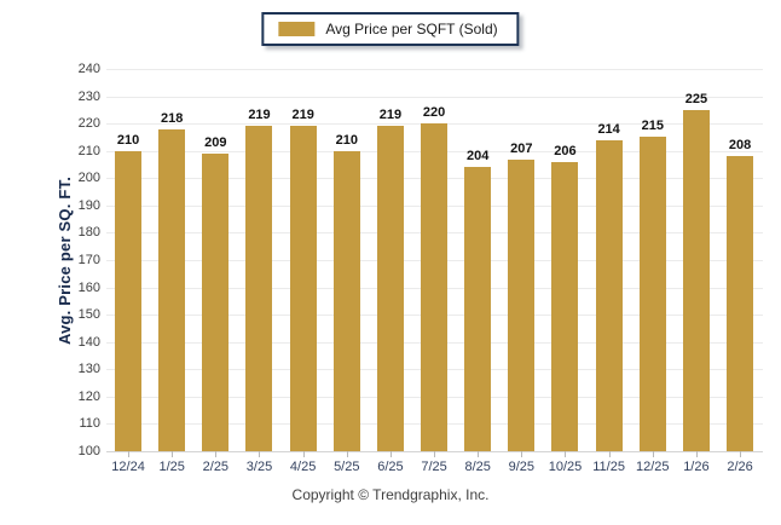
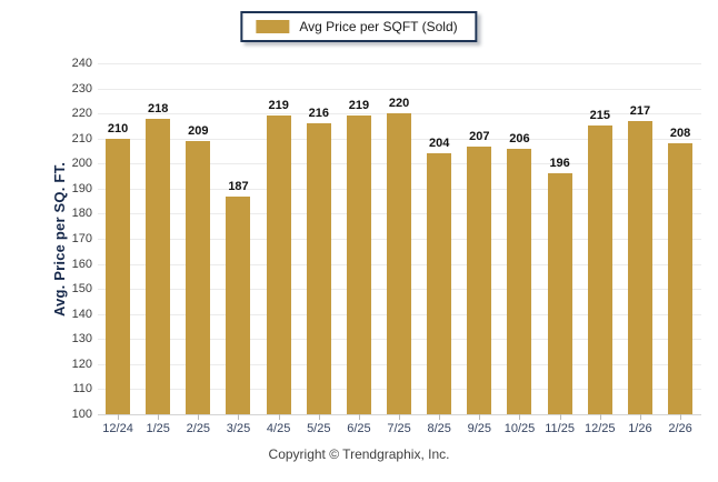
3/25: 219 -> 187
5/25: 210 -> 216
11/25: 214 -> 196
1/26: 225 -> 217
